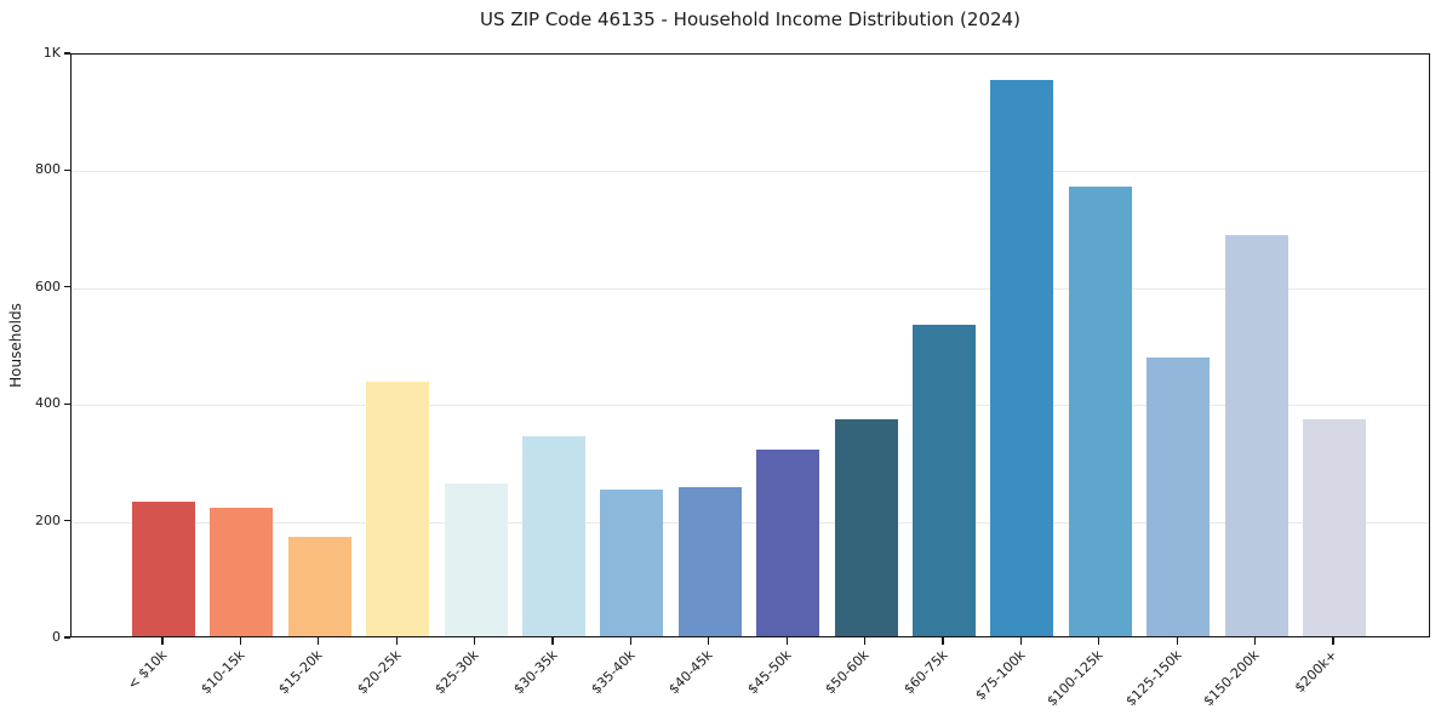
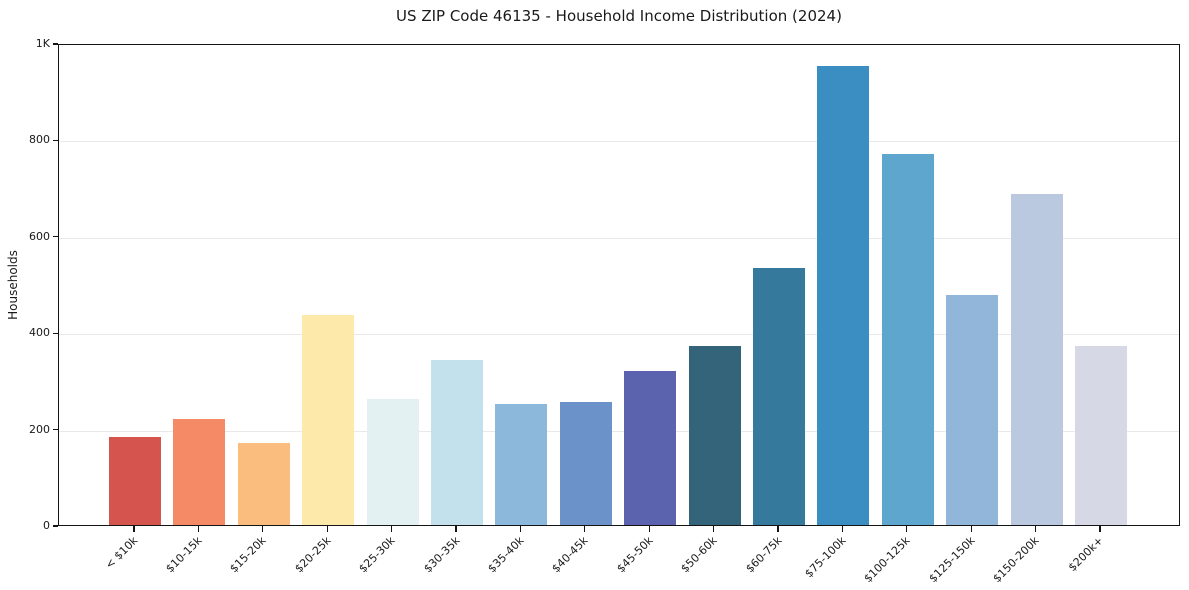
< $10k: 230 -> 180
